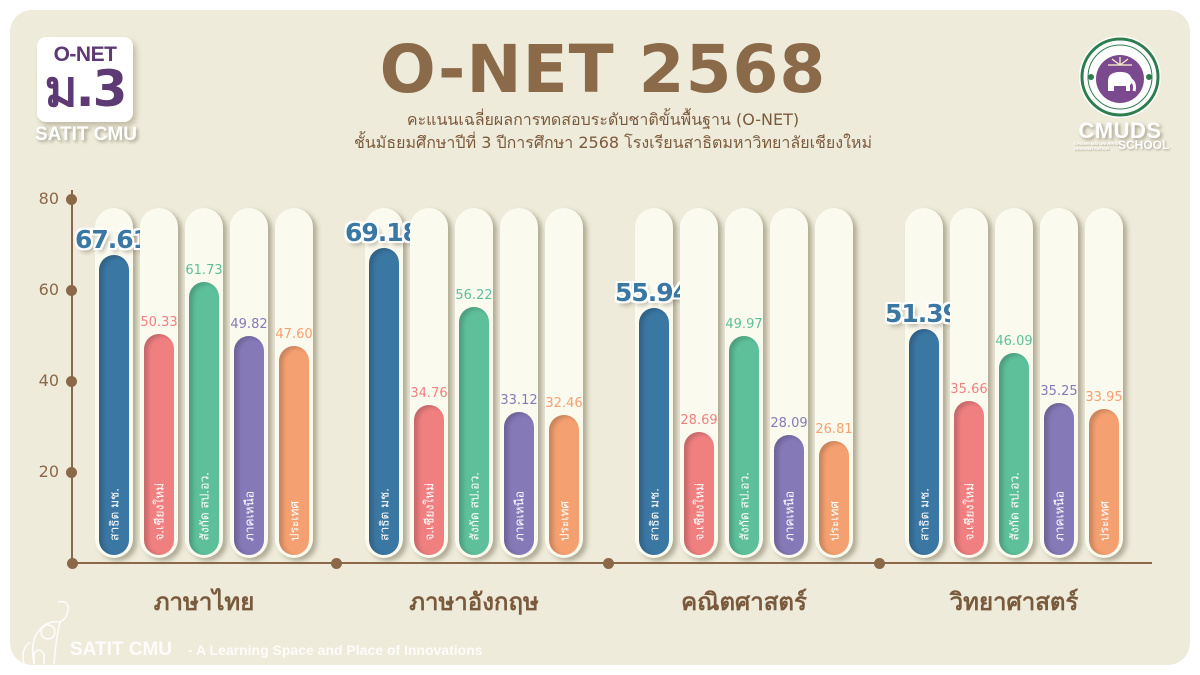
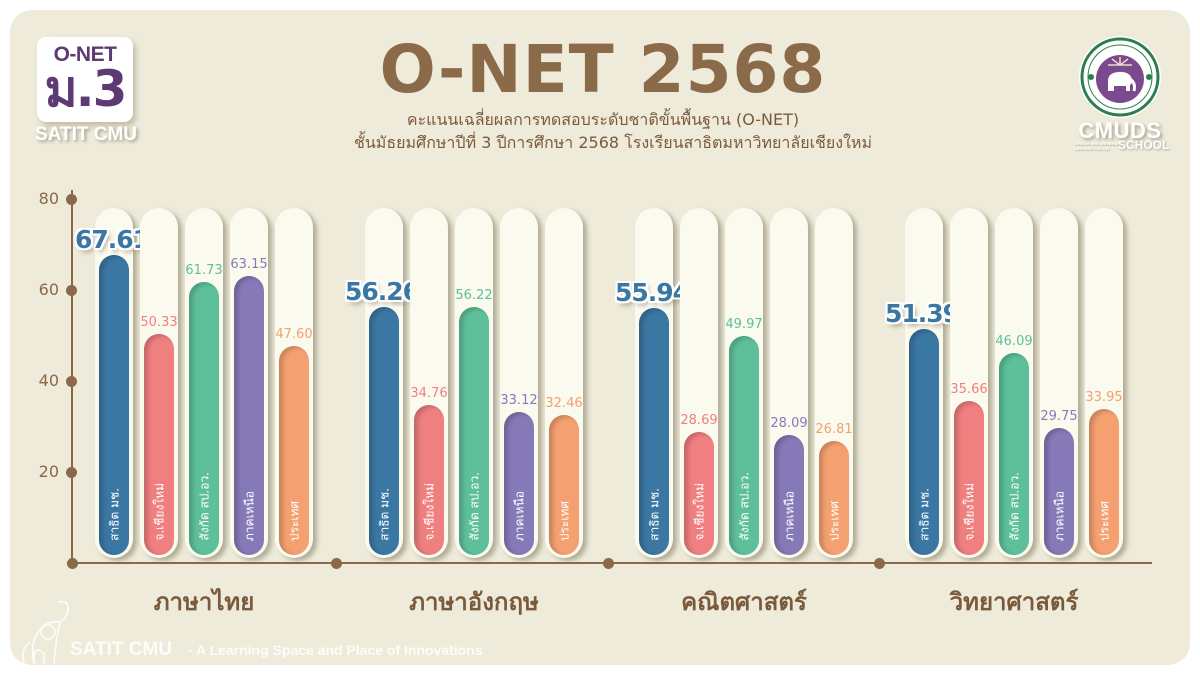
ภาคเหนือ/ภาษาไทย: 49.82 -> 63.15
สาธิต มช./ภาษาอังกฤษ: 69.18 -> 56.26
ภาคเหนือ/วิทยาศาสตร์: 35.25 -> 29.75
